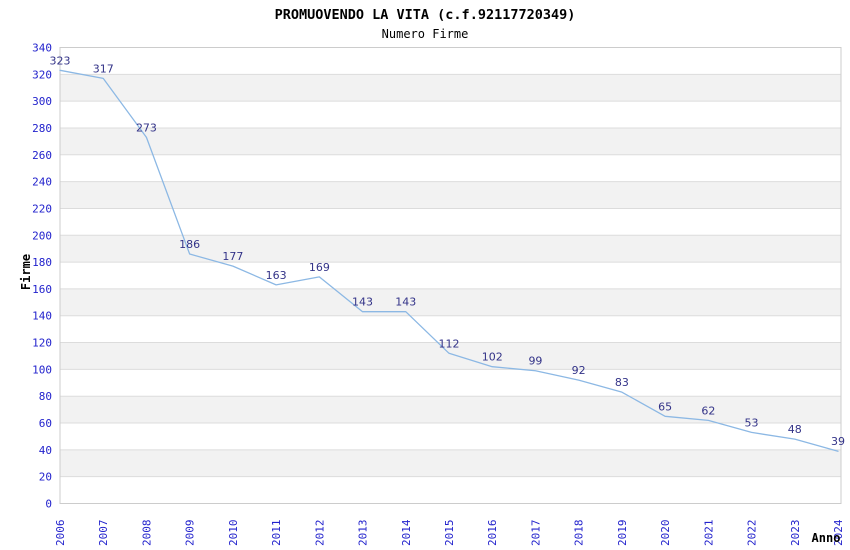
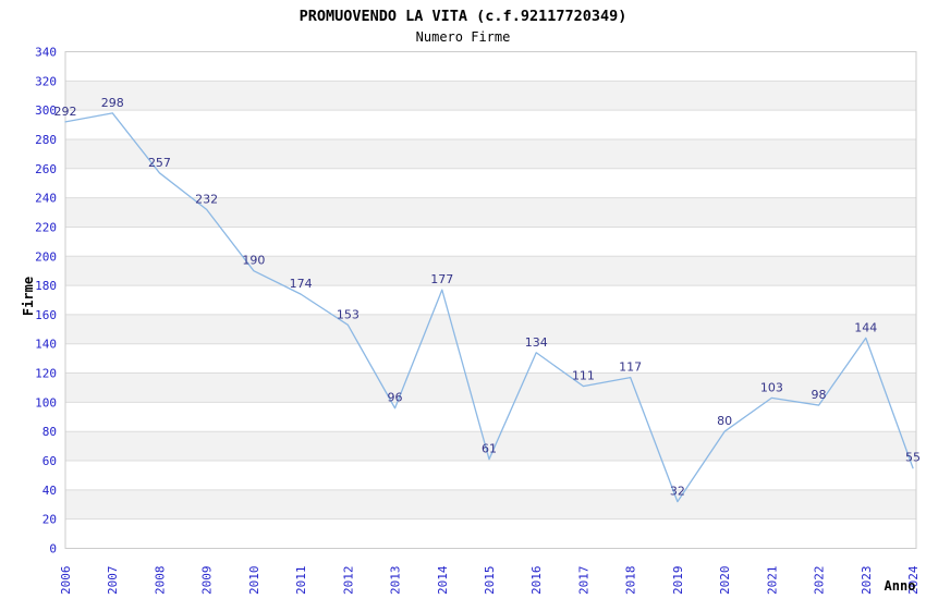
2006: 323 -> 292
2007: 317 -> 298
2008: 273 -> 257
2009: 186 -> 232
2010: 177 -> 190
2011: 163 -> 174
2012: 169 -> 153
2013: 143 -> 96
2014: 143 -> 177
2015: 112 -> 61
2016: 102 -> 134
2017: 99 -> 111
2018: 92 -> 117
2019: 83 -> 32
2020: 65 -> 80
2021: 62 -> 103
2022: 53 -> 98
2023: 48 -> 144
2024: 39 -> 55
